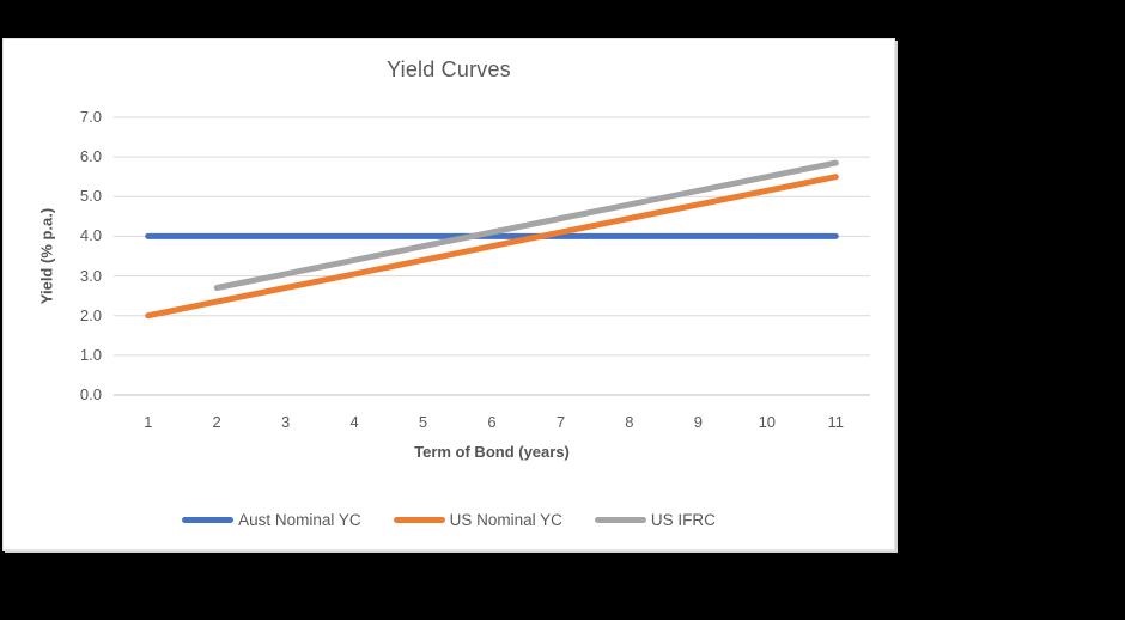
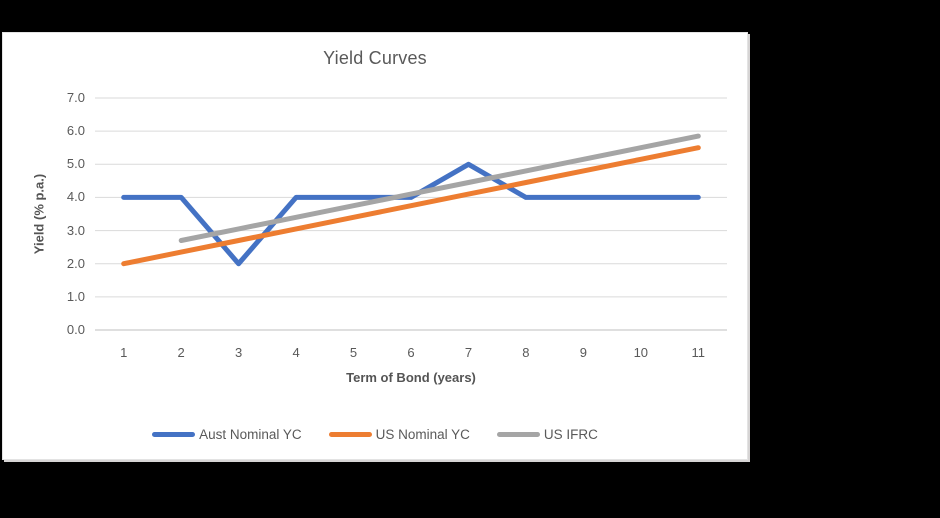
Aust Nominal YC/3: 4 -> 2
Aust Nominal YC/7: 4 -> 5
